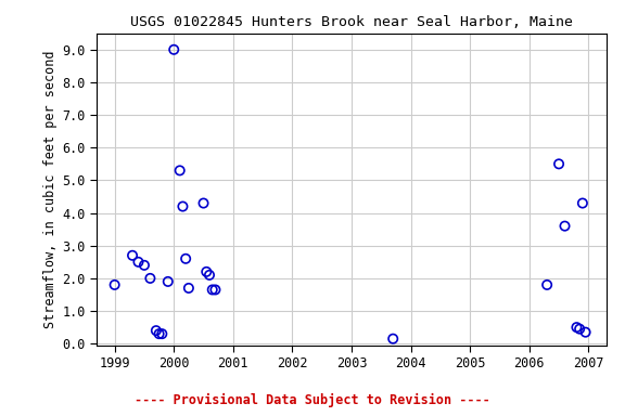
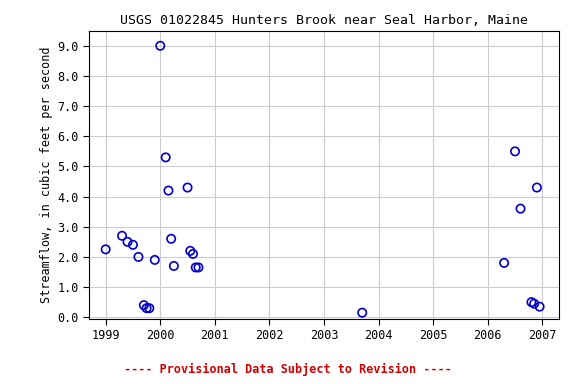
1999: 1.80 -> 2.25
